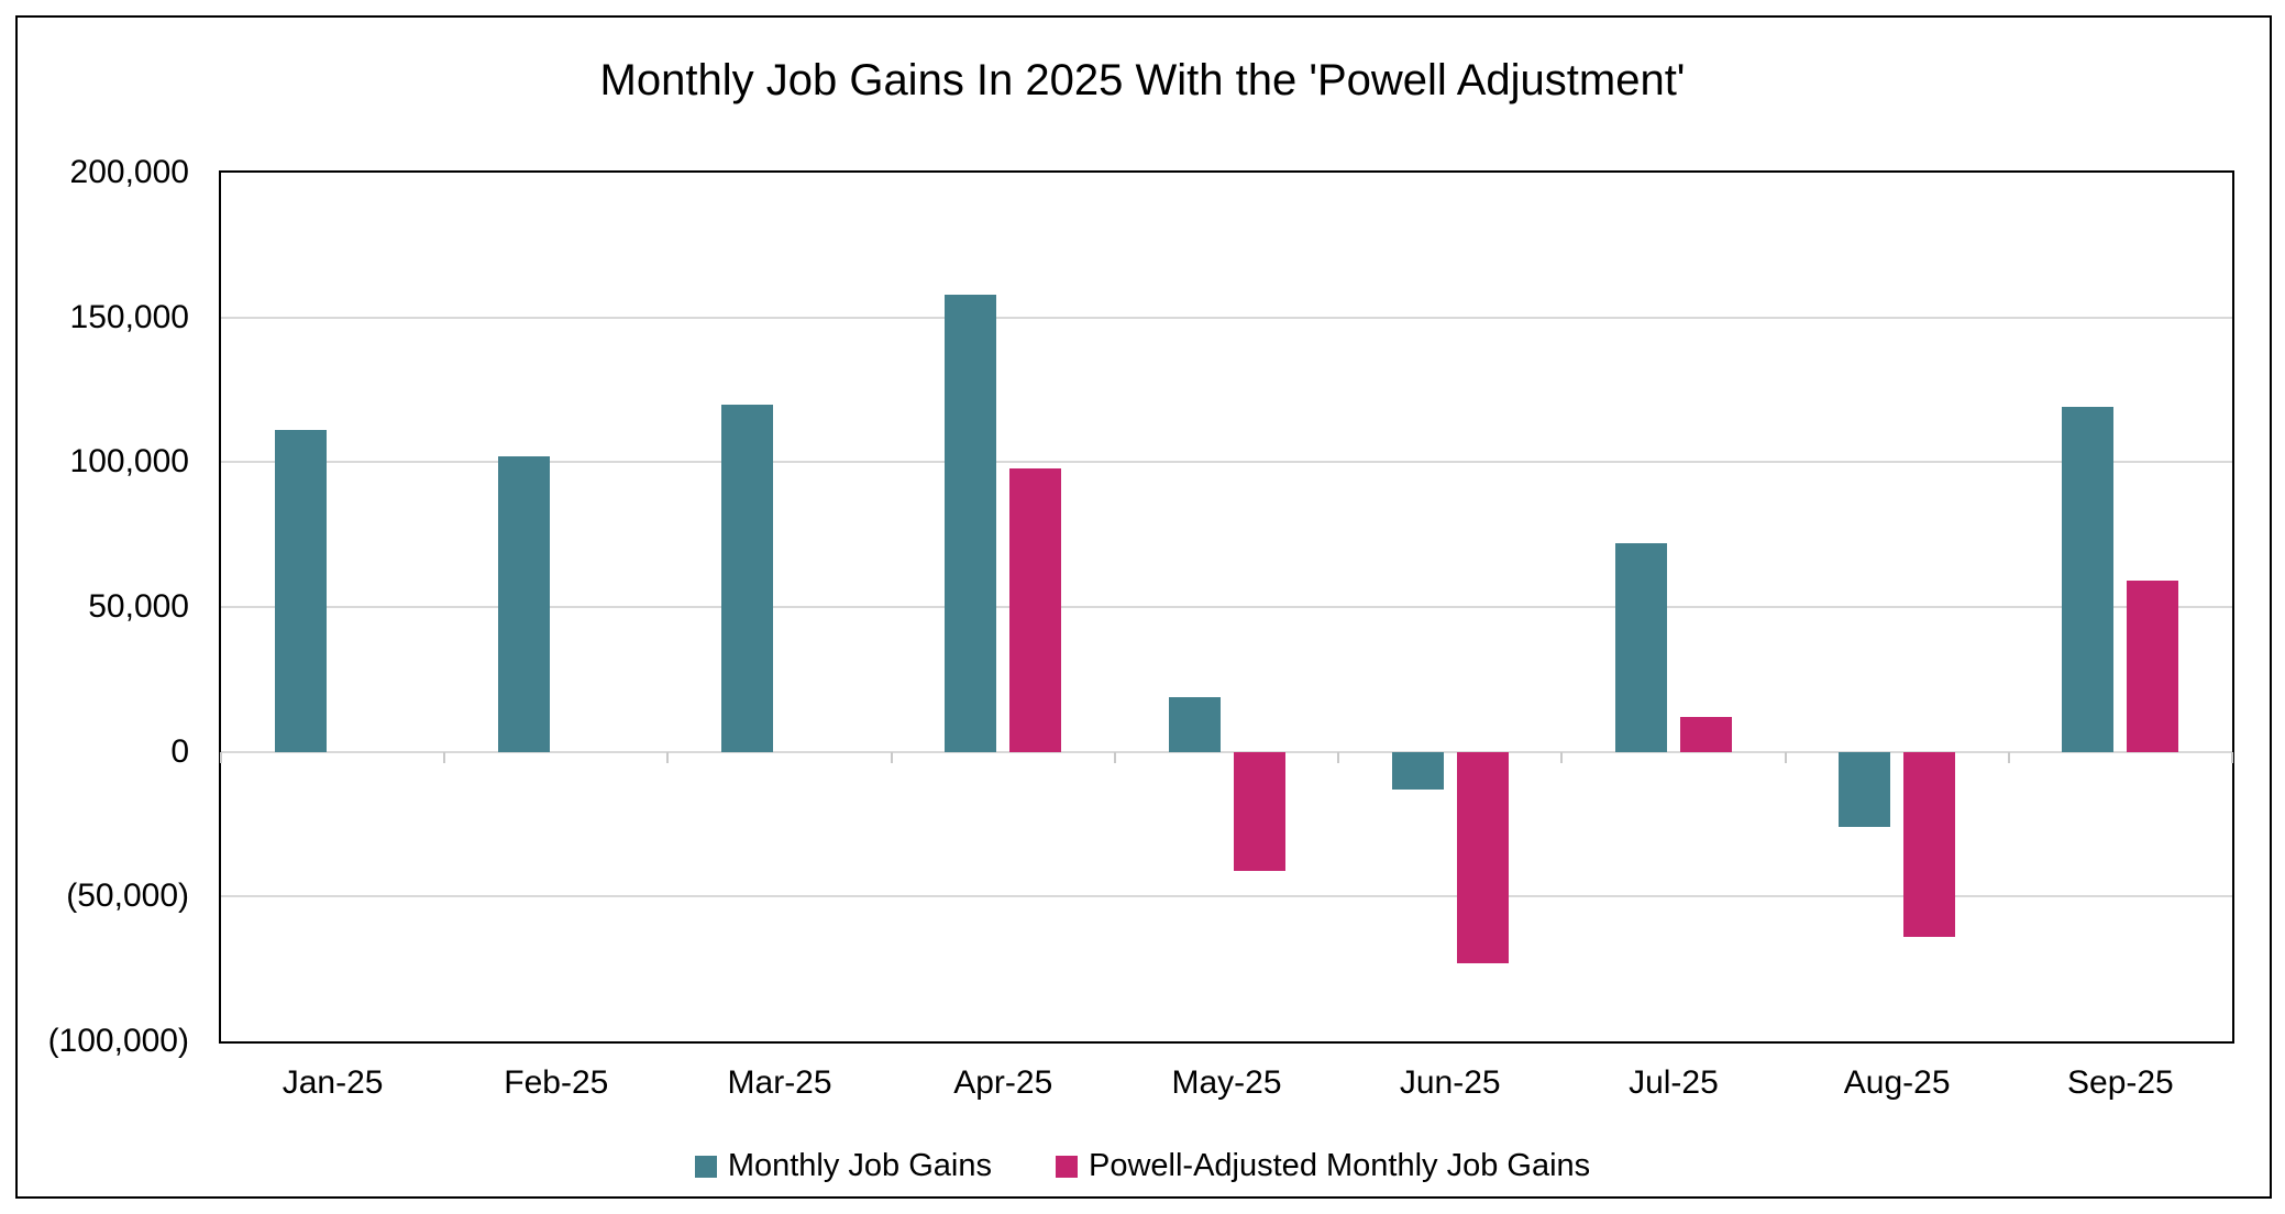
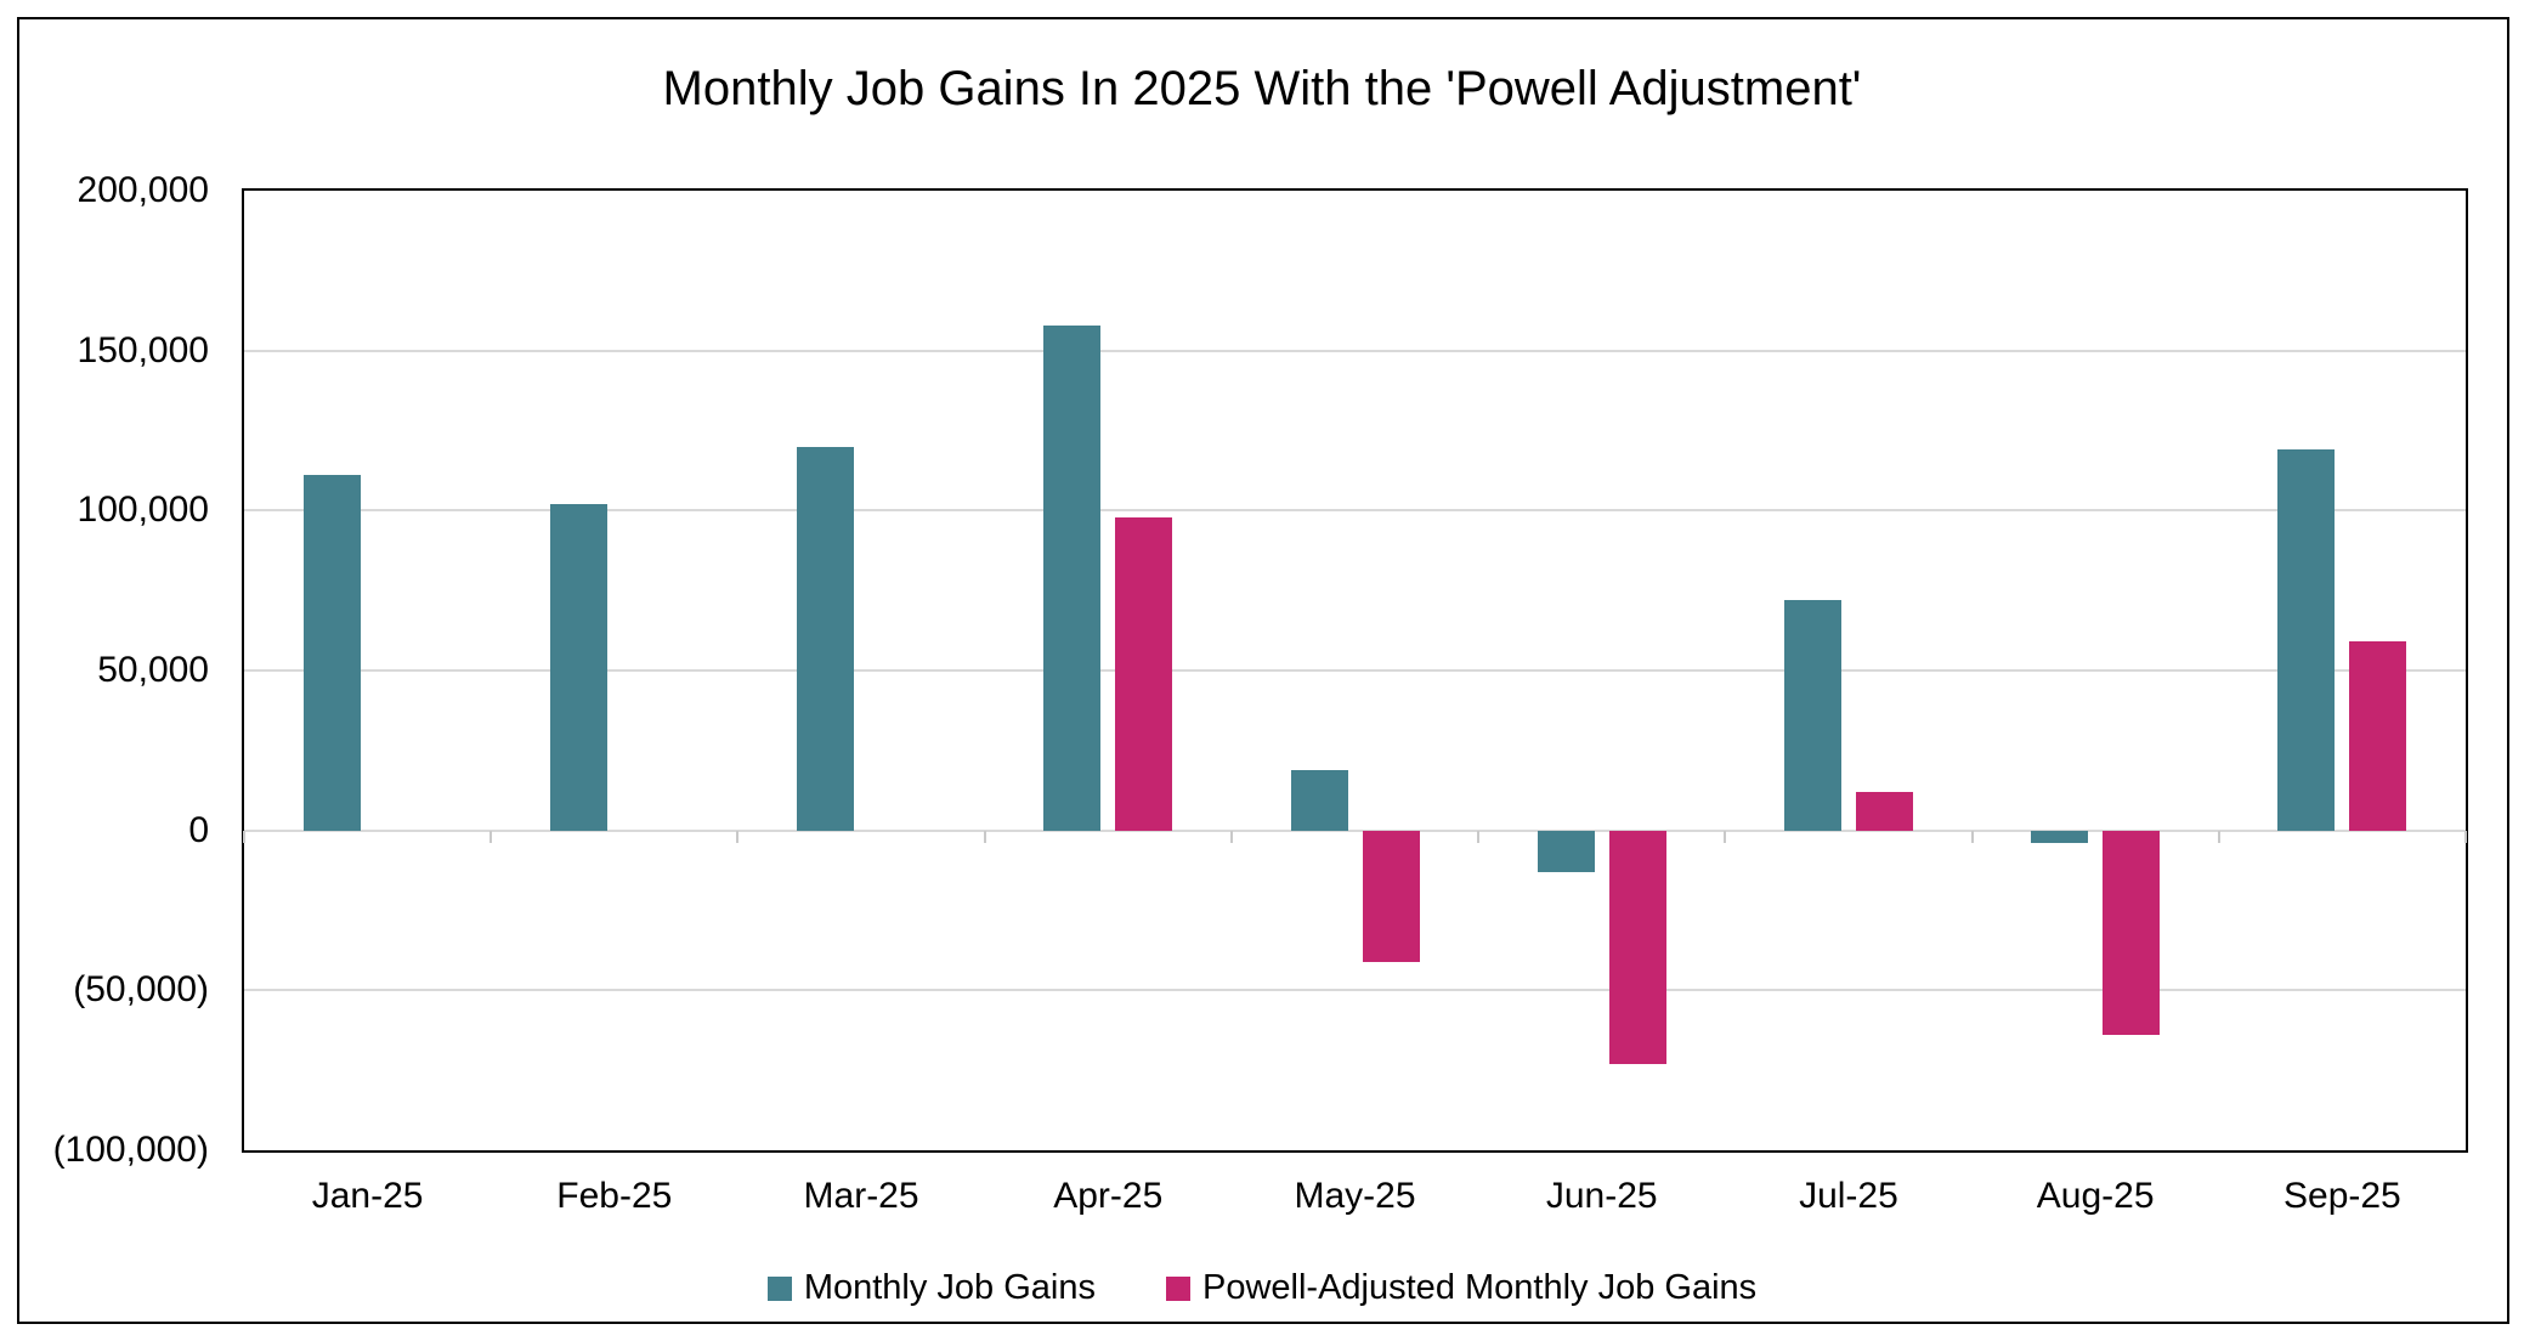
Monthly Job Gains/Aug-25: -26000 -> -4000
